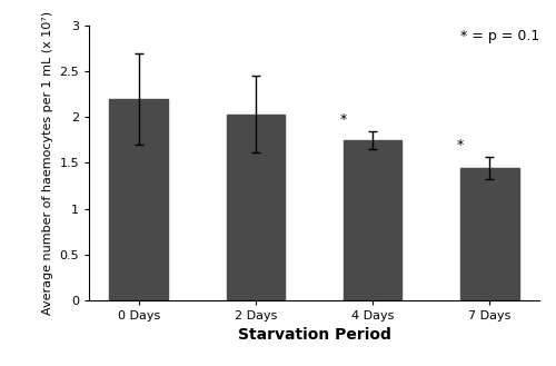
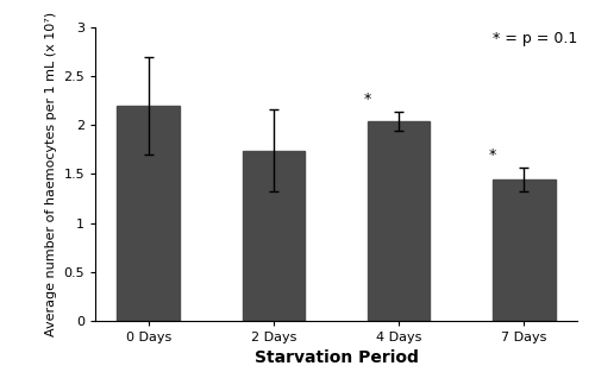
2 Days: 2.03 -> 1.74
4 Days: 1.75 -> 2.04
